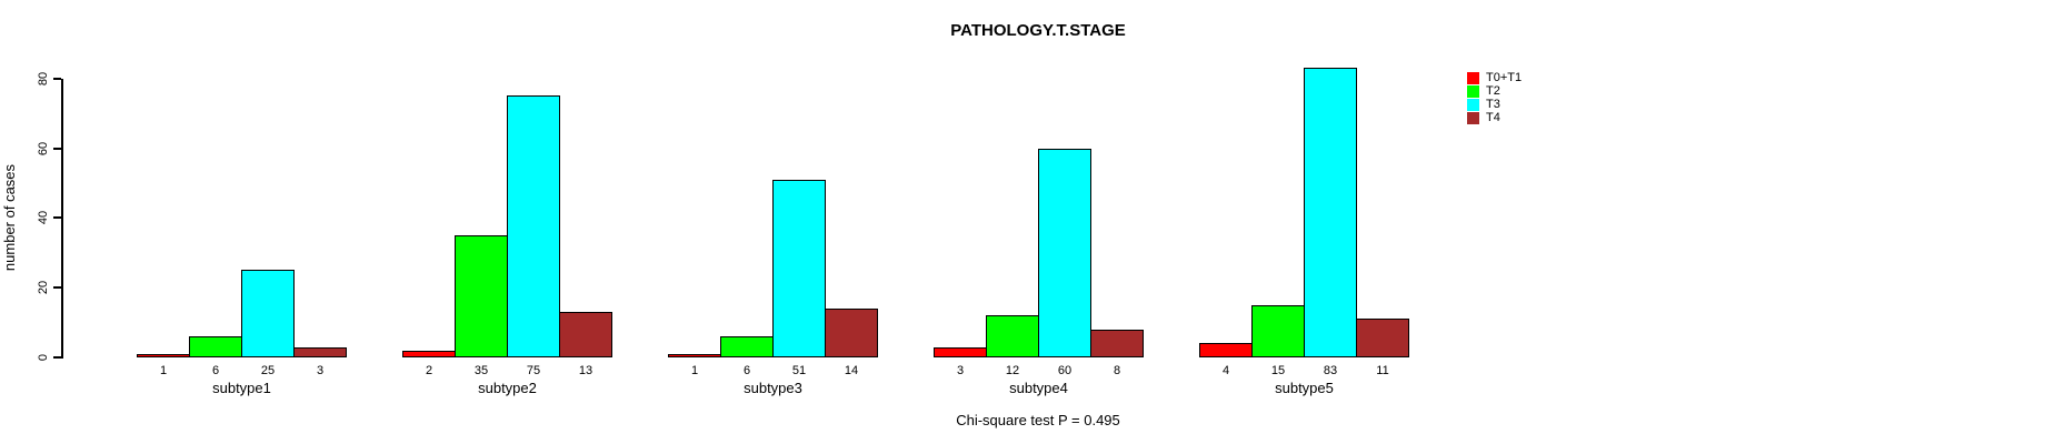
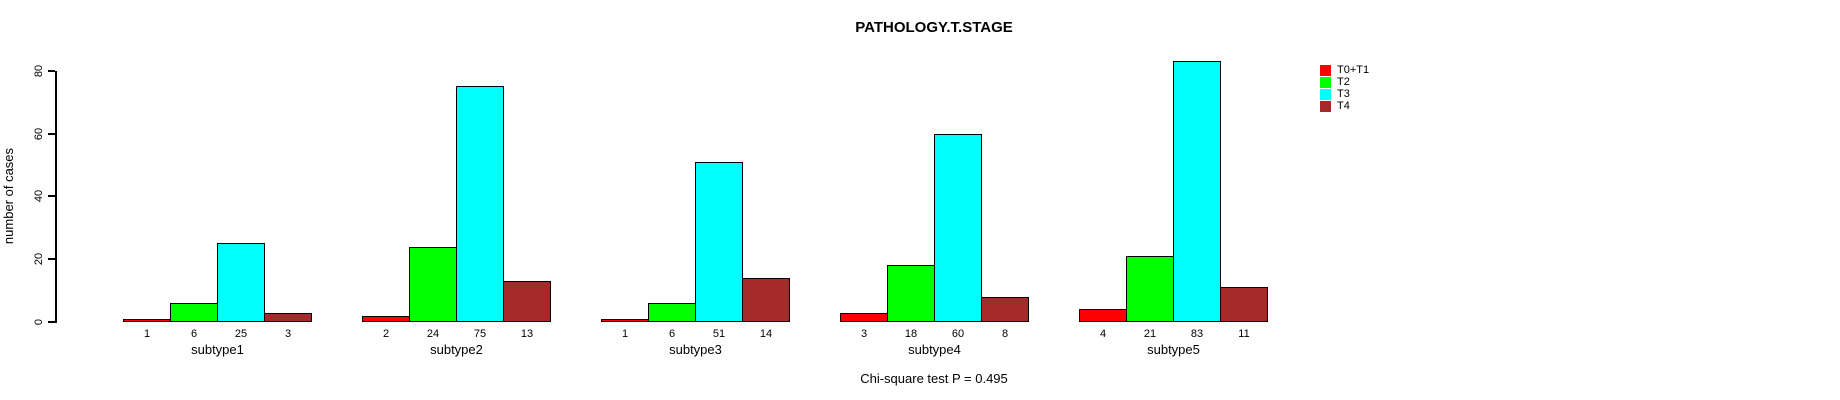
T2/subtype2: 35 -> 24
T2/subtype4: 12 -> 18
T2/subtype5: 15 -> 21
